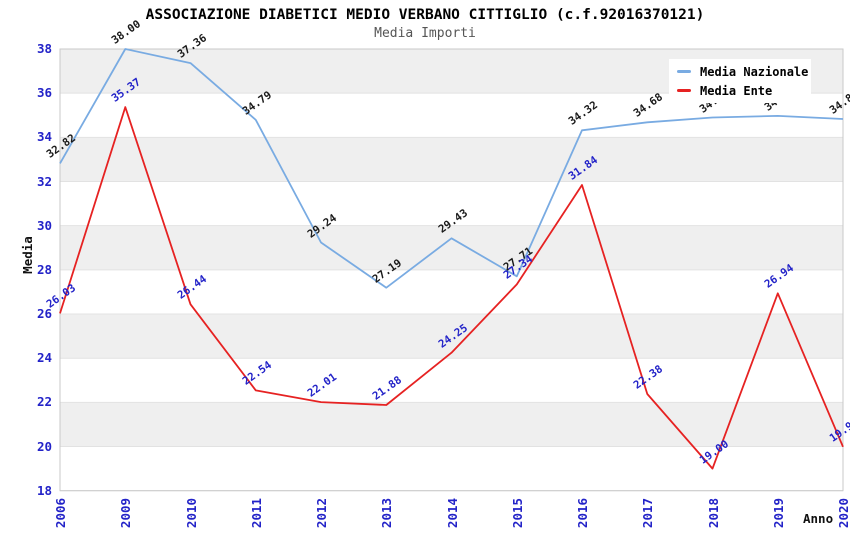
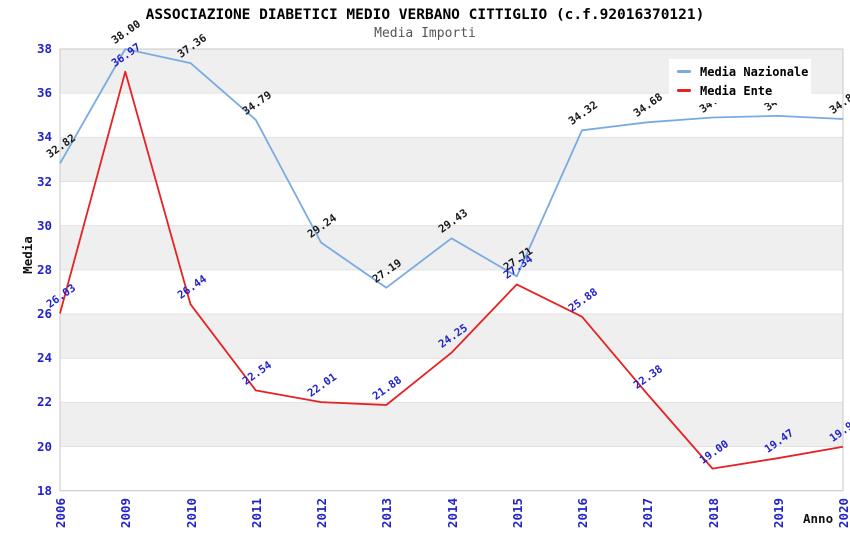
Media Ente/2009: 35.37 -> 36.97
Media Ente/2016: 31.84 -> 25.88
Media Ente/2019: 26.94 -> 19.47
